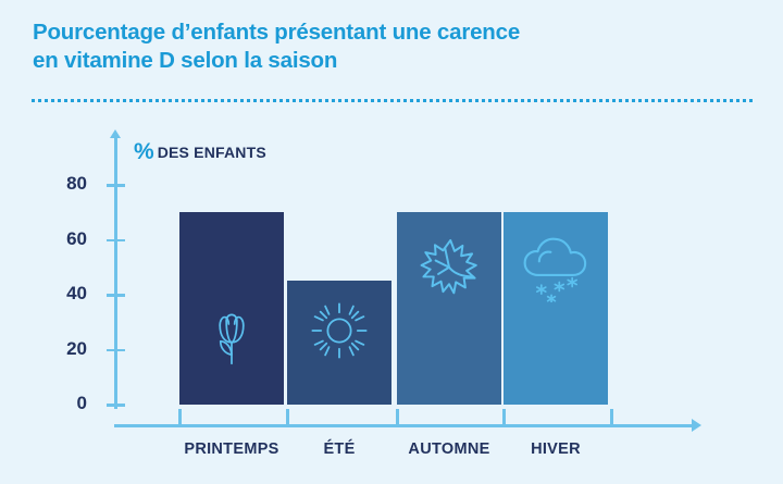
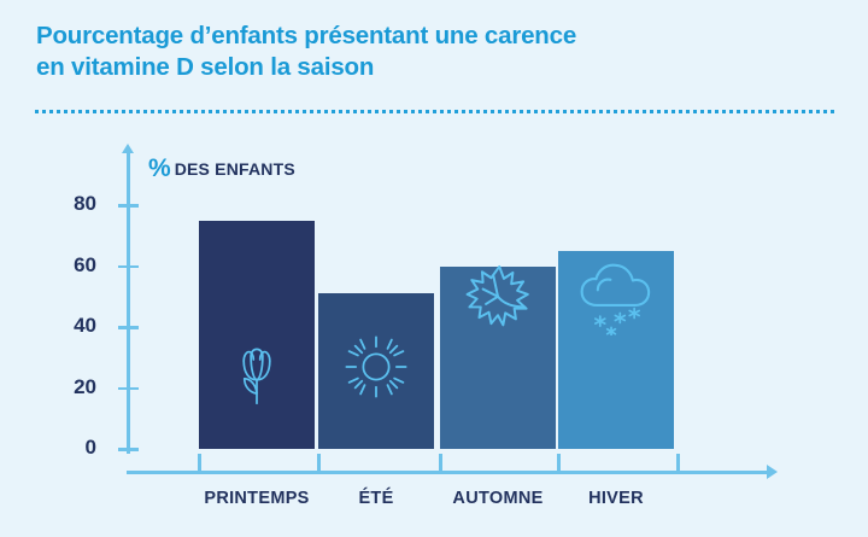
PRINTEMPS: 70 -> 75
ÉTÉ: 45 -> 51
AUTOMNE: 70 -> 60
HIVER: 70 -> 65
